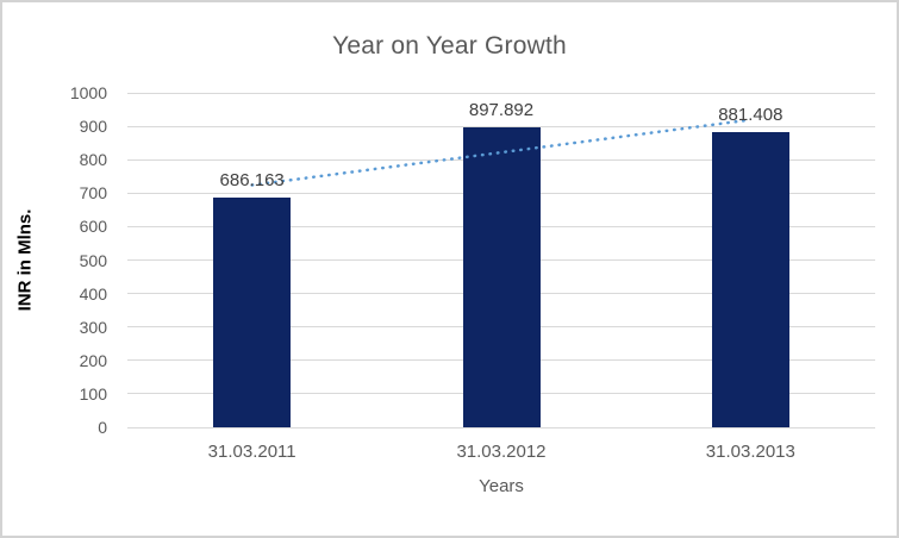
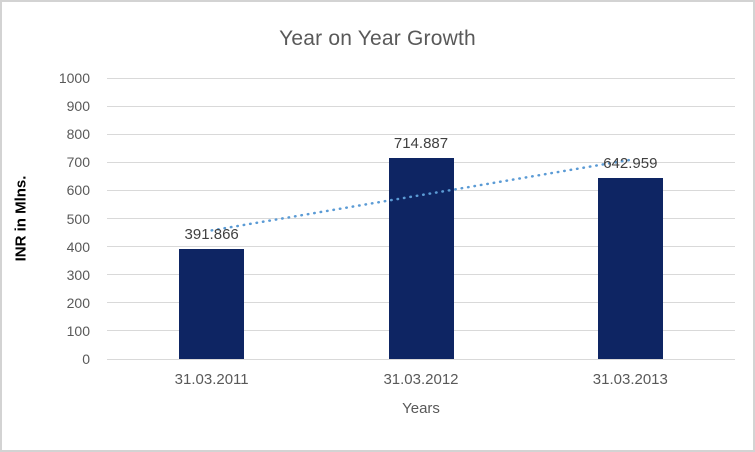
31.03.2011: 686.163 -> 391.866
31.03.2012: 897.892 -> 714.887
31.03.2013: 881.408 -> 642.959
